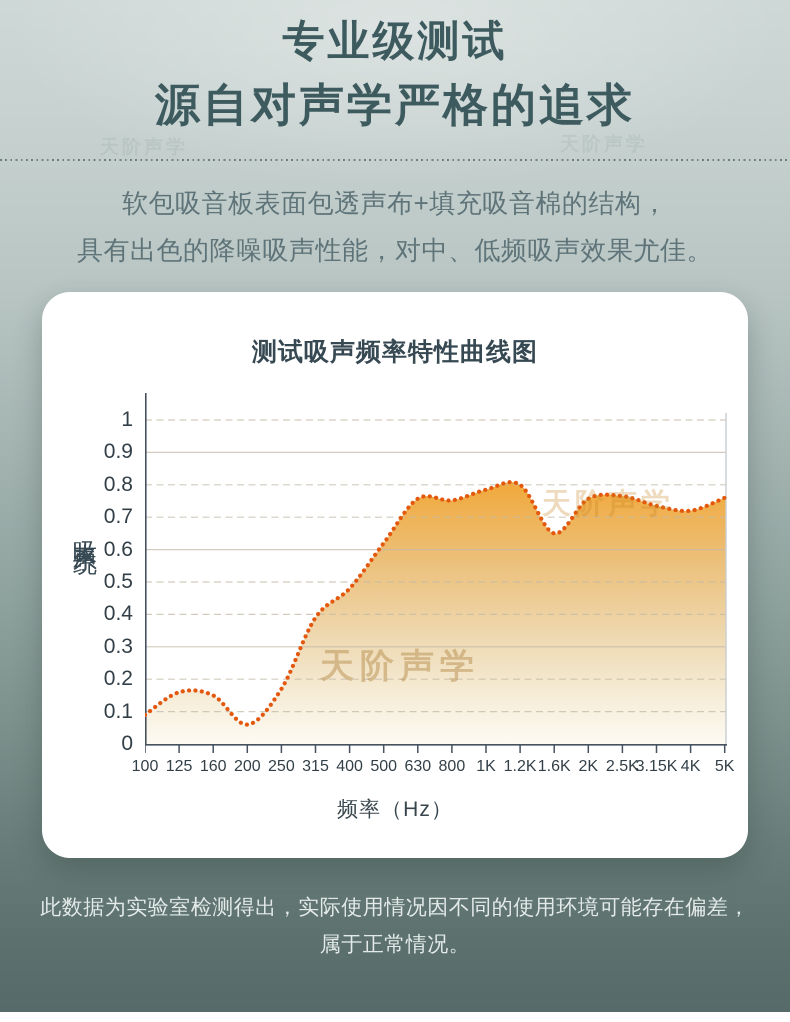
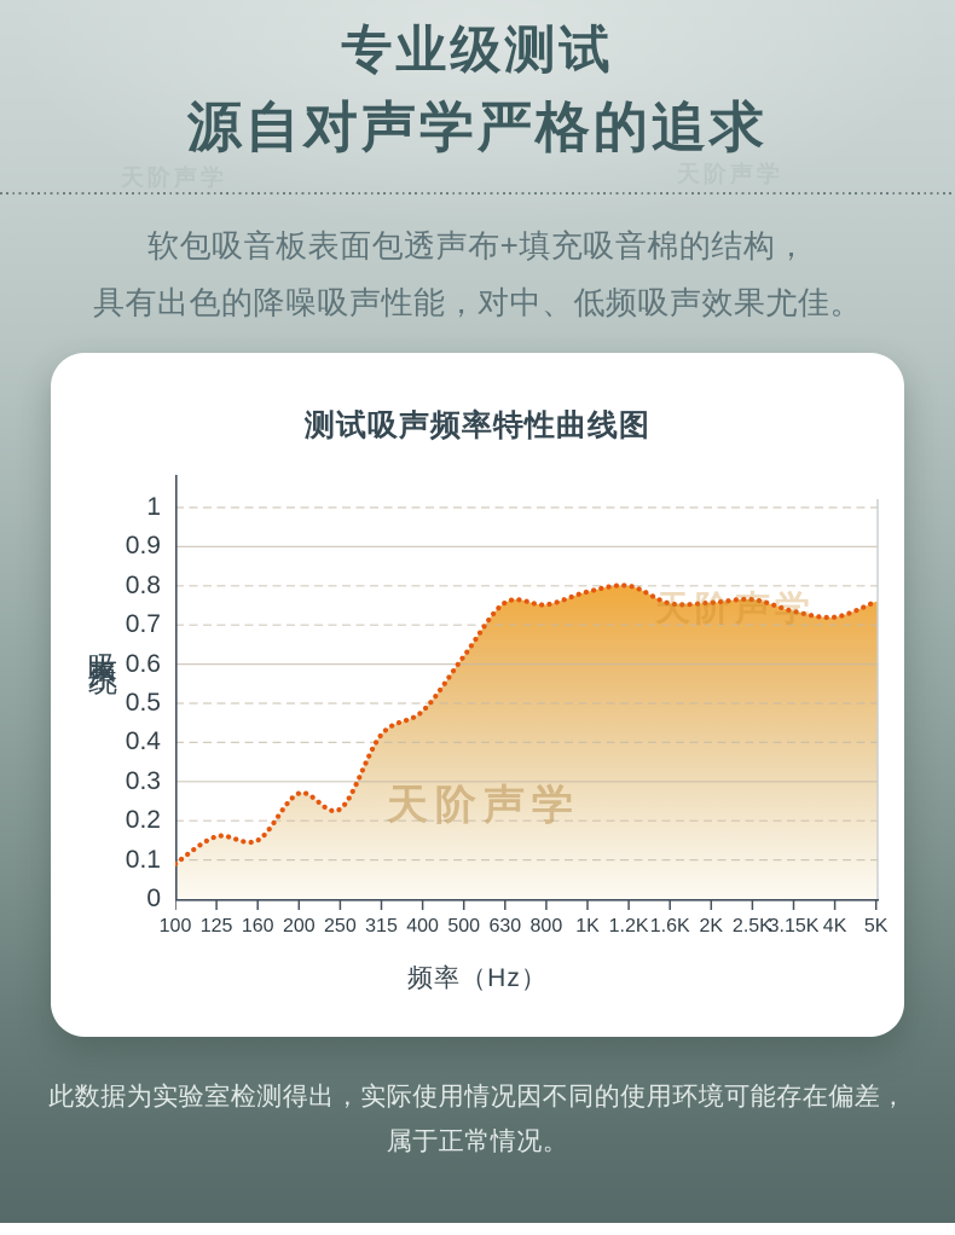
200: 0.06 -> 0.27
250: 0.17 -> 0.23
315: 0.39 -> 0.42
1.6K: 0.65 -> 0.76
